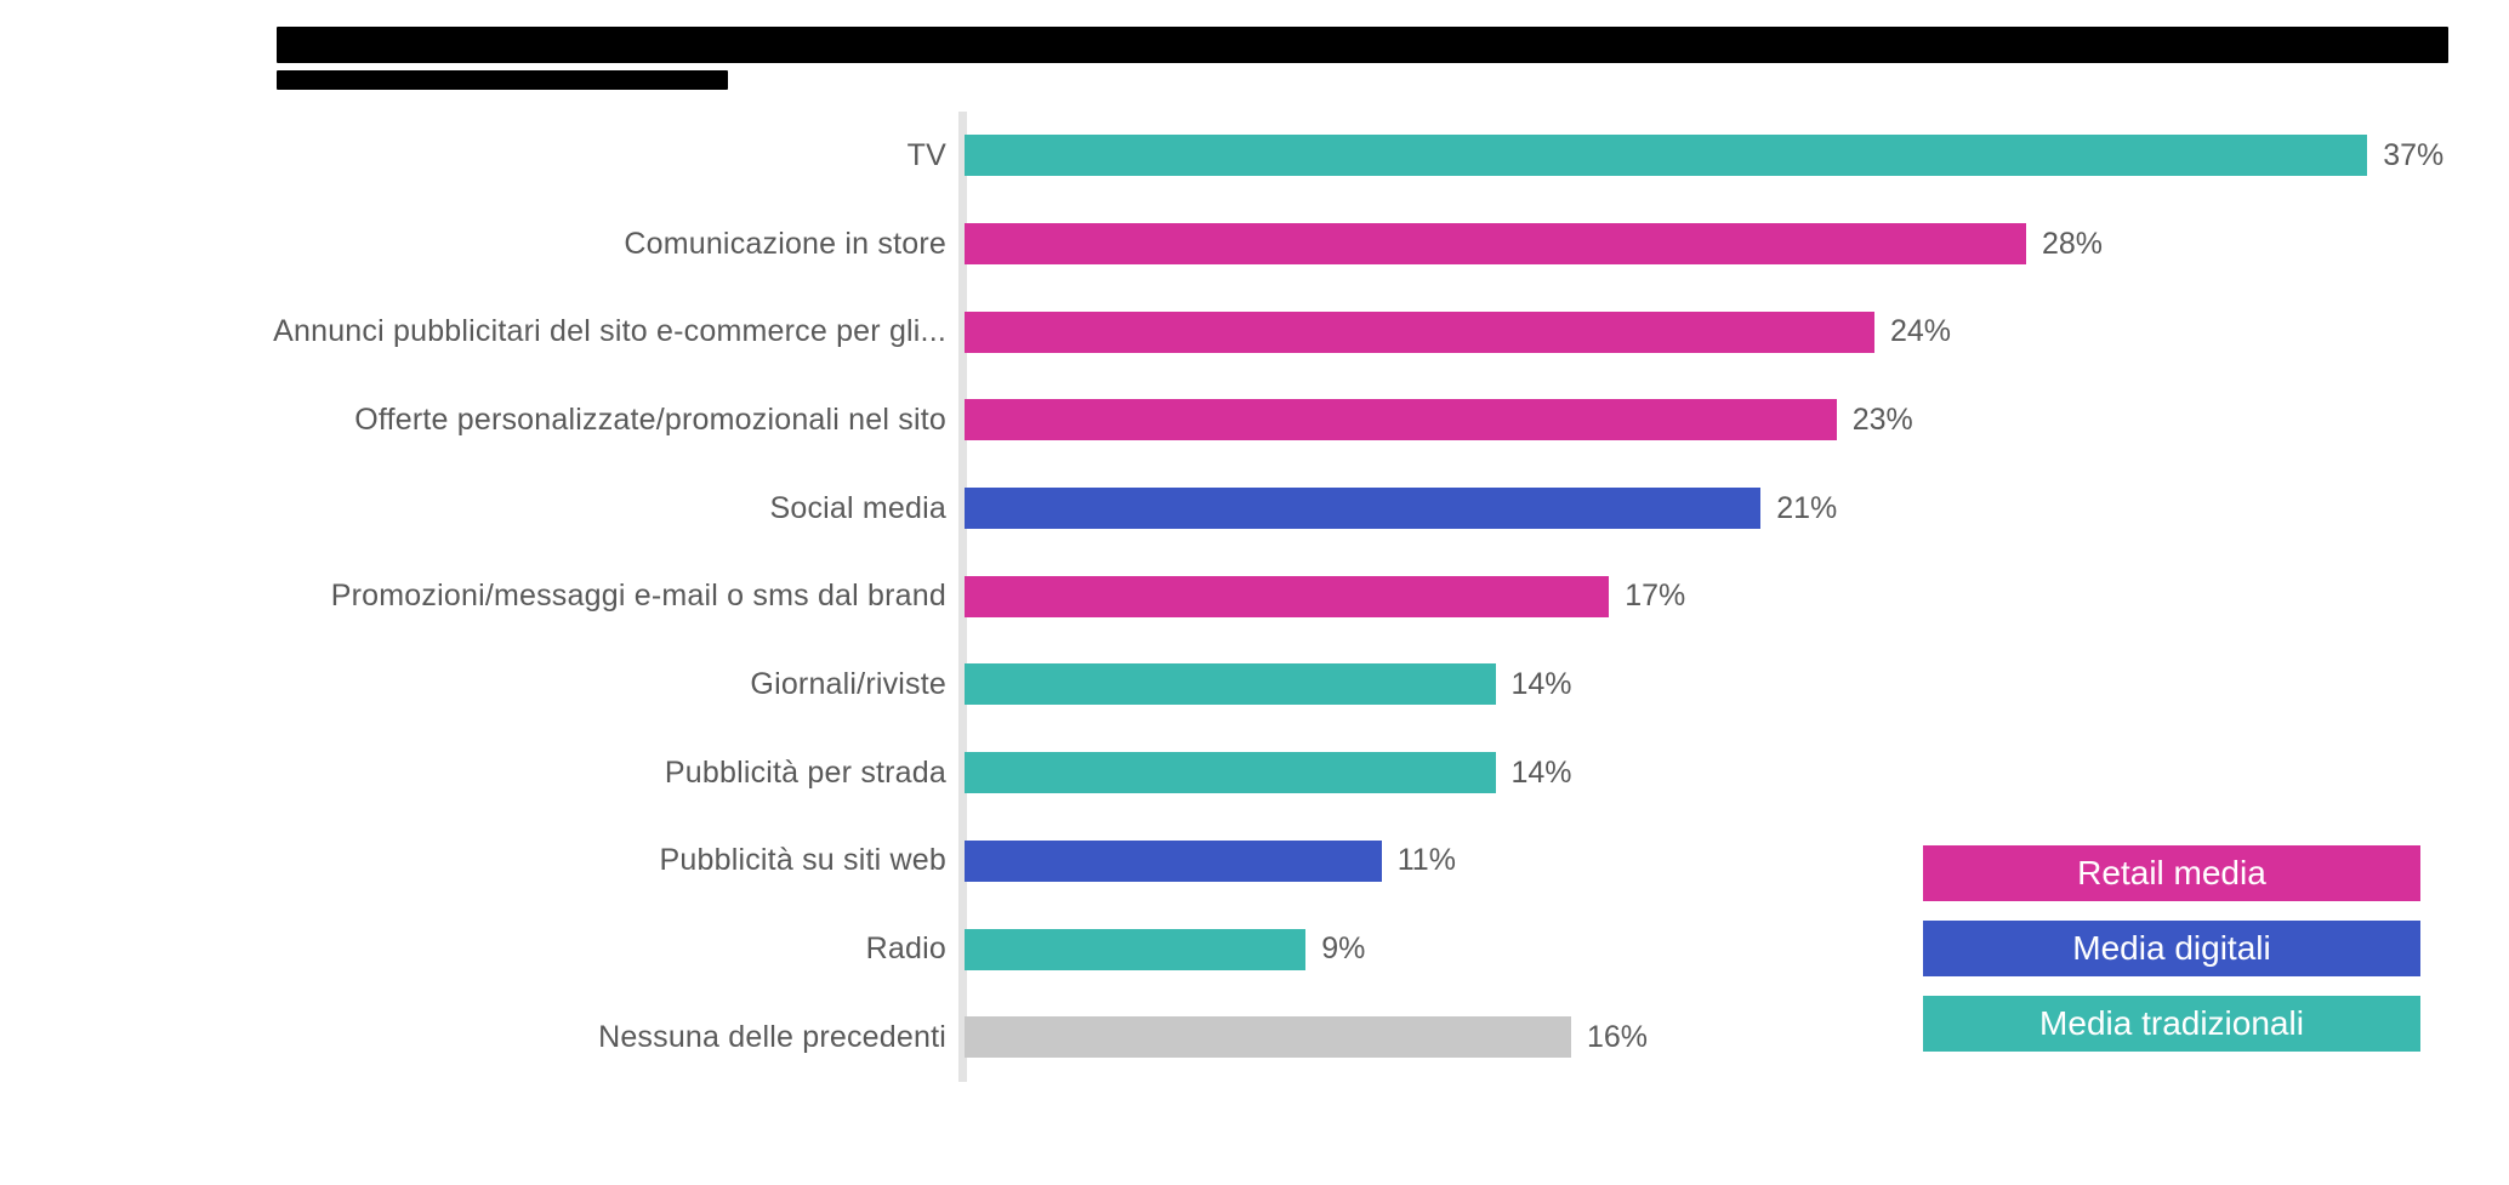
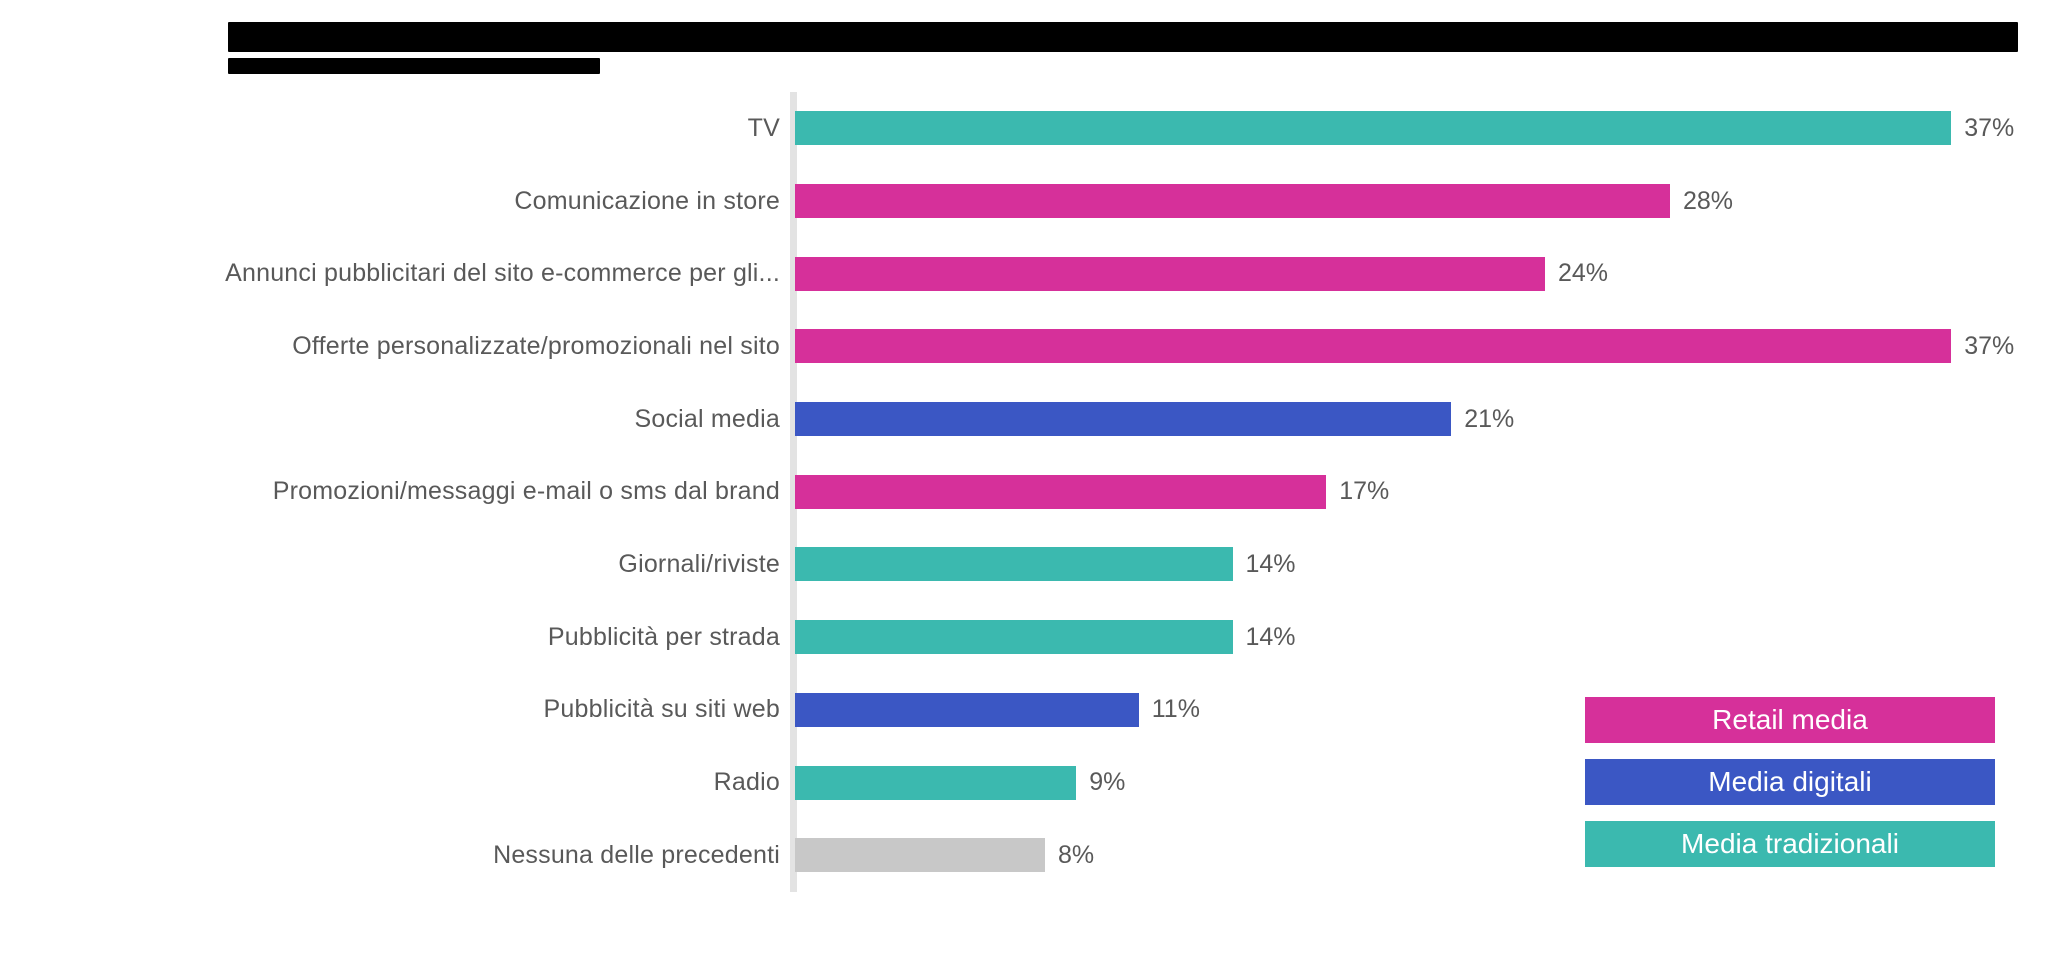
Offerte personalizzate/promozionali nel sito: 23% -> 37%
Nessuna delle precedenti: 16% -> 8%
